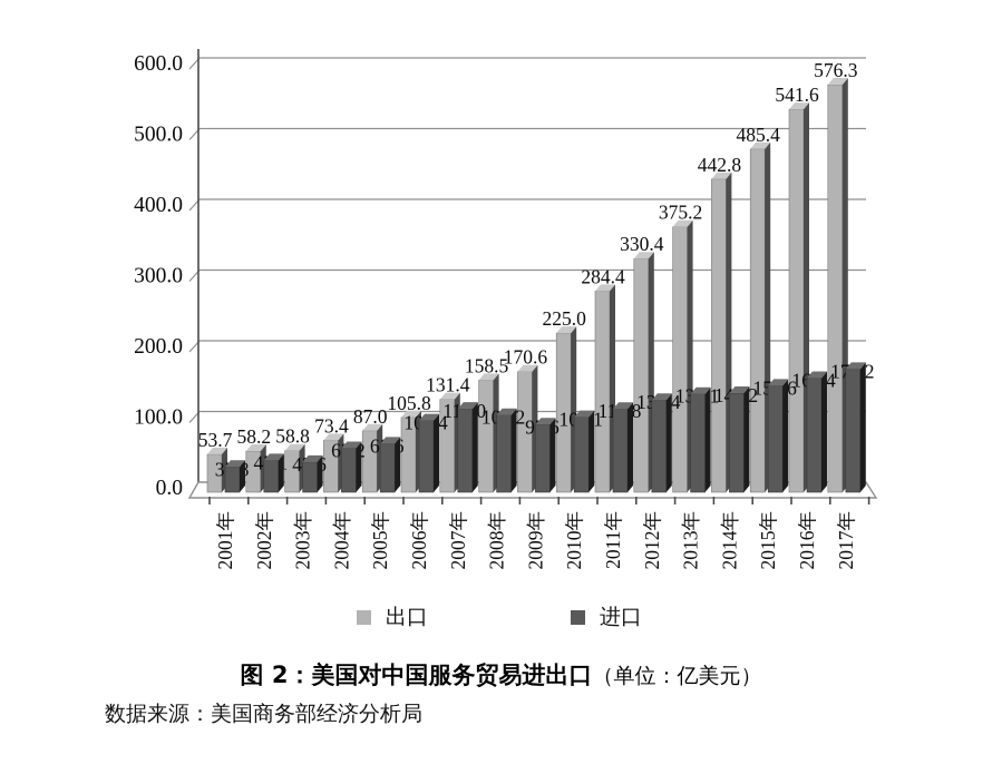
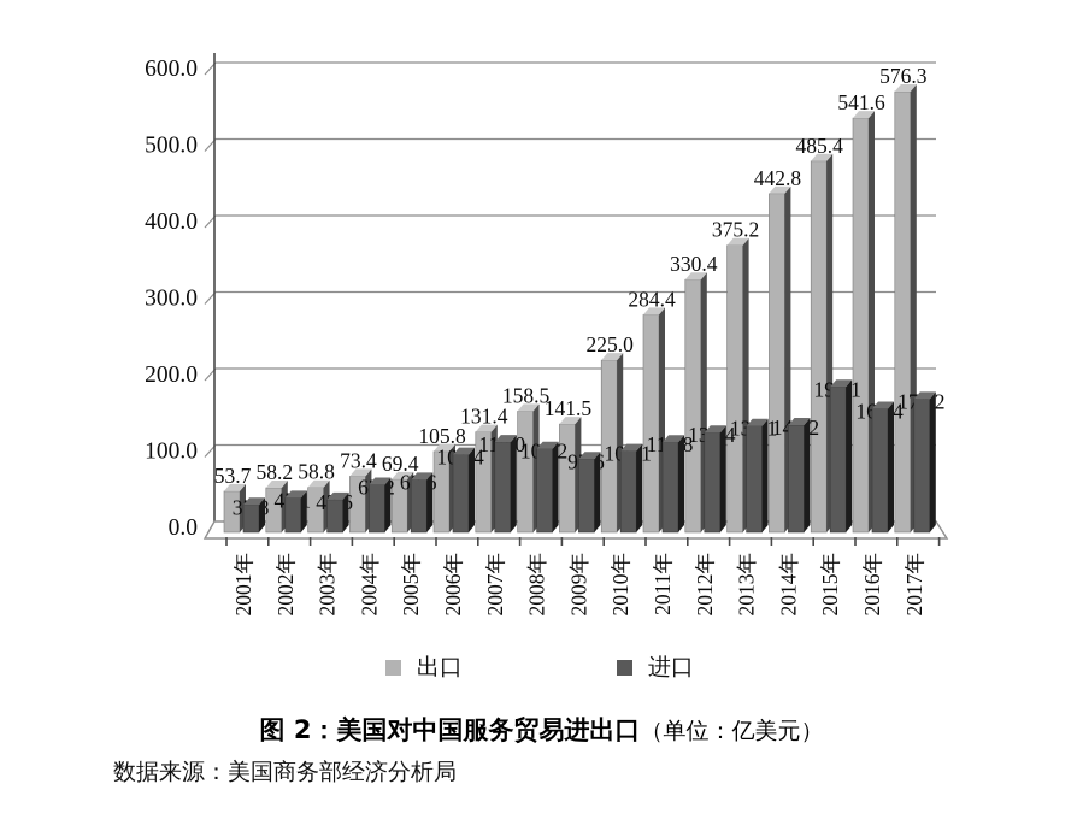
出口/2005年: 87.0 -> 69.4
出口/2009年: 170.6 -> 141.5
进口/2015年: 150.6 -> 190.1
